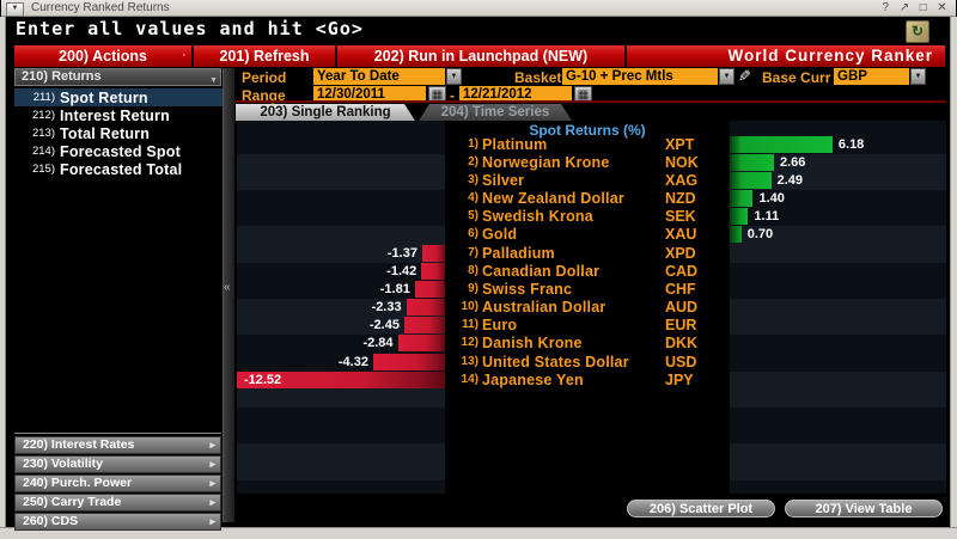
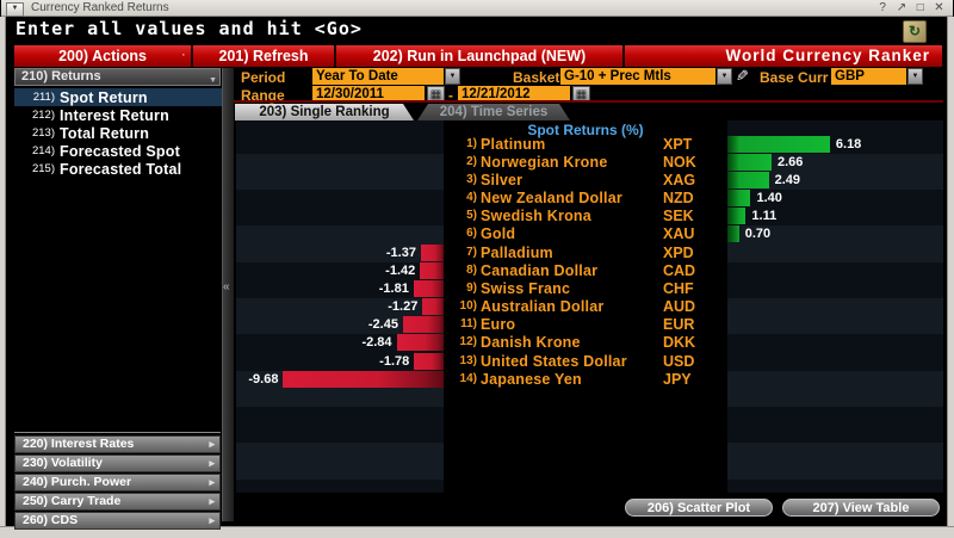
Australian Dollar: -2.33 -> -1.27
United States Dollar: -4.32 -> -1.78
Japanese Yen: -12.52 -> -9.68
